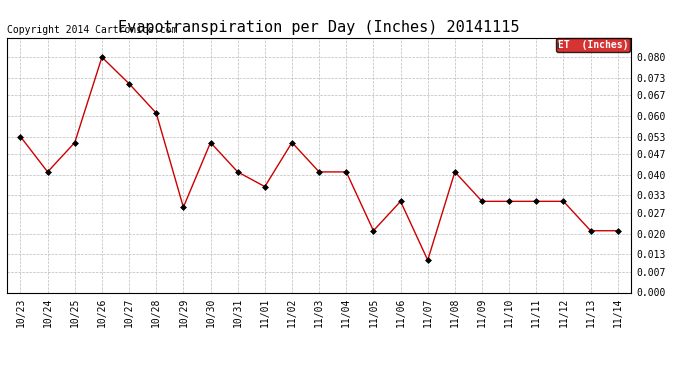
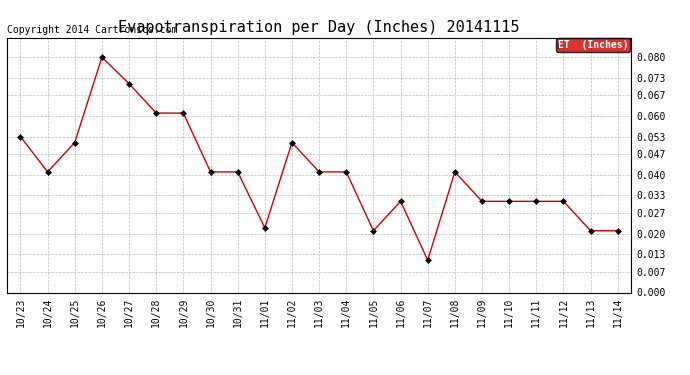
10/29: 0.029 -> 0.061
10/30: 0.051 -> 0.041
11/01: 0.036 -> 0.022
